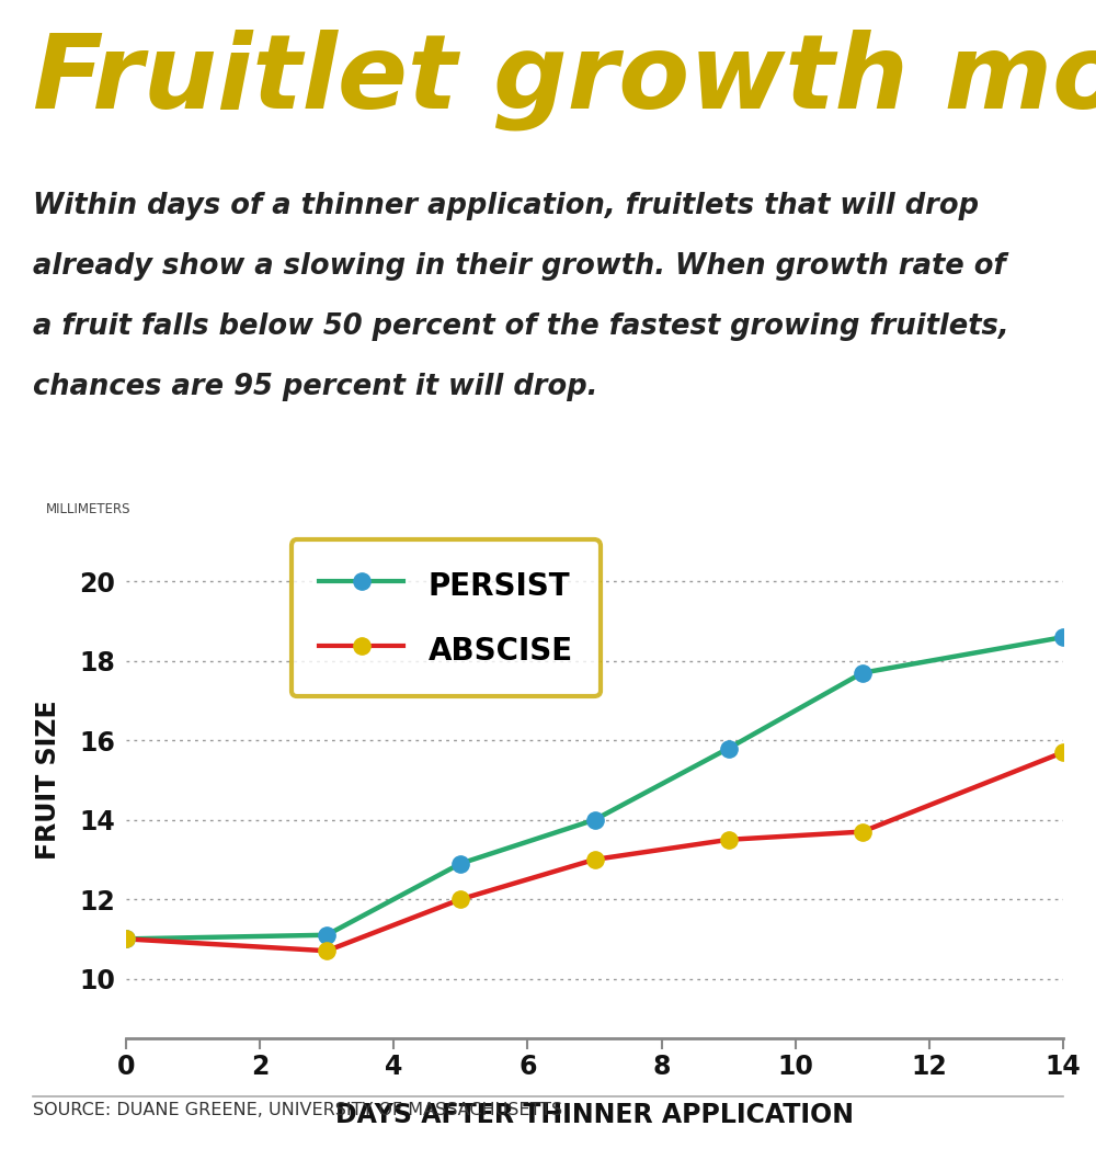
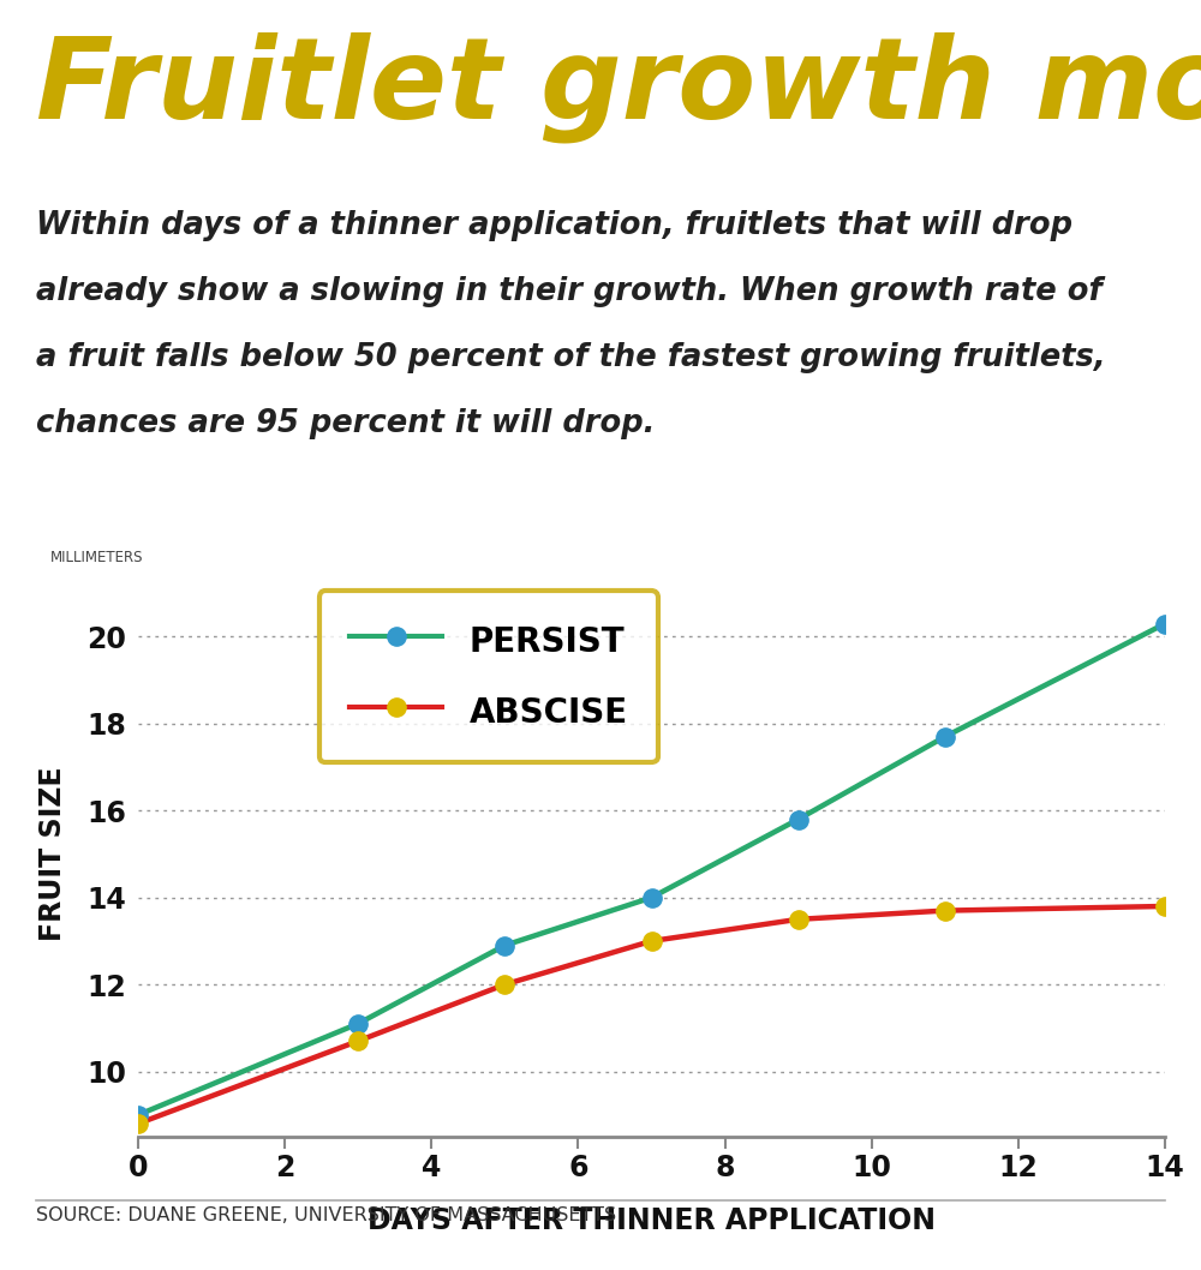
PERSIST/0: 11.0 -> 9.0
ABSCISE/0: 11.0 -> 8.8
PERSIST/14: 18.6 -> 20.3
ABSCISE/14: 15.7 -> 13.8
